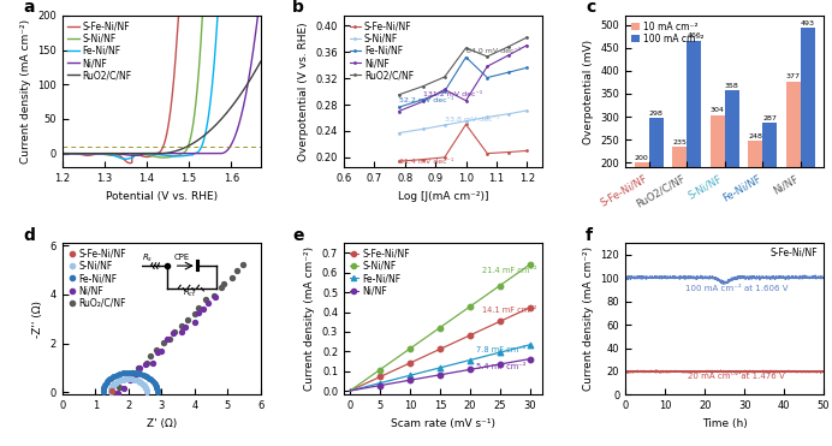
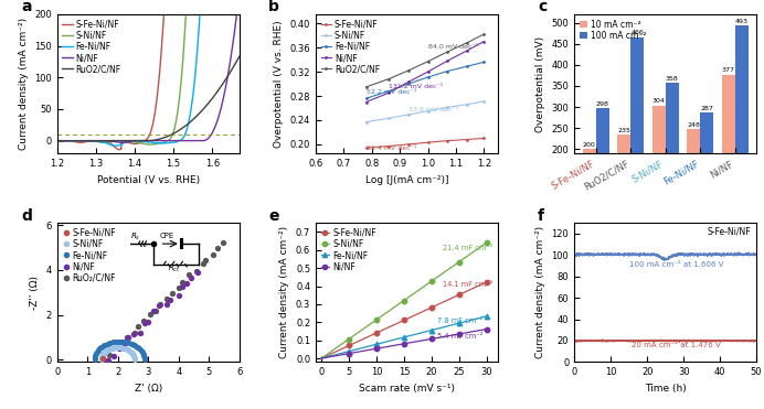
S-Fe-Ni/NF/1.0: 0.250 -> 0.203
Fe-Ni/NF/1.0: 0.352 -> 0.311
Ni/NF/1.0: 0.286 -> 0.320
RuO2/C/NF/1.0: 0.366 -> 0.337
